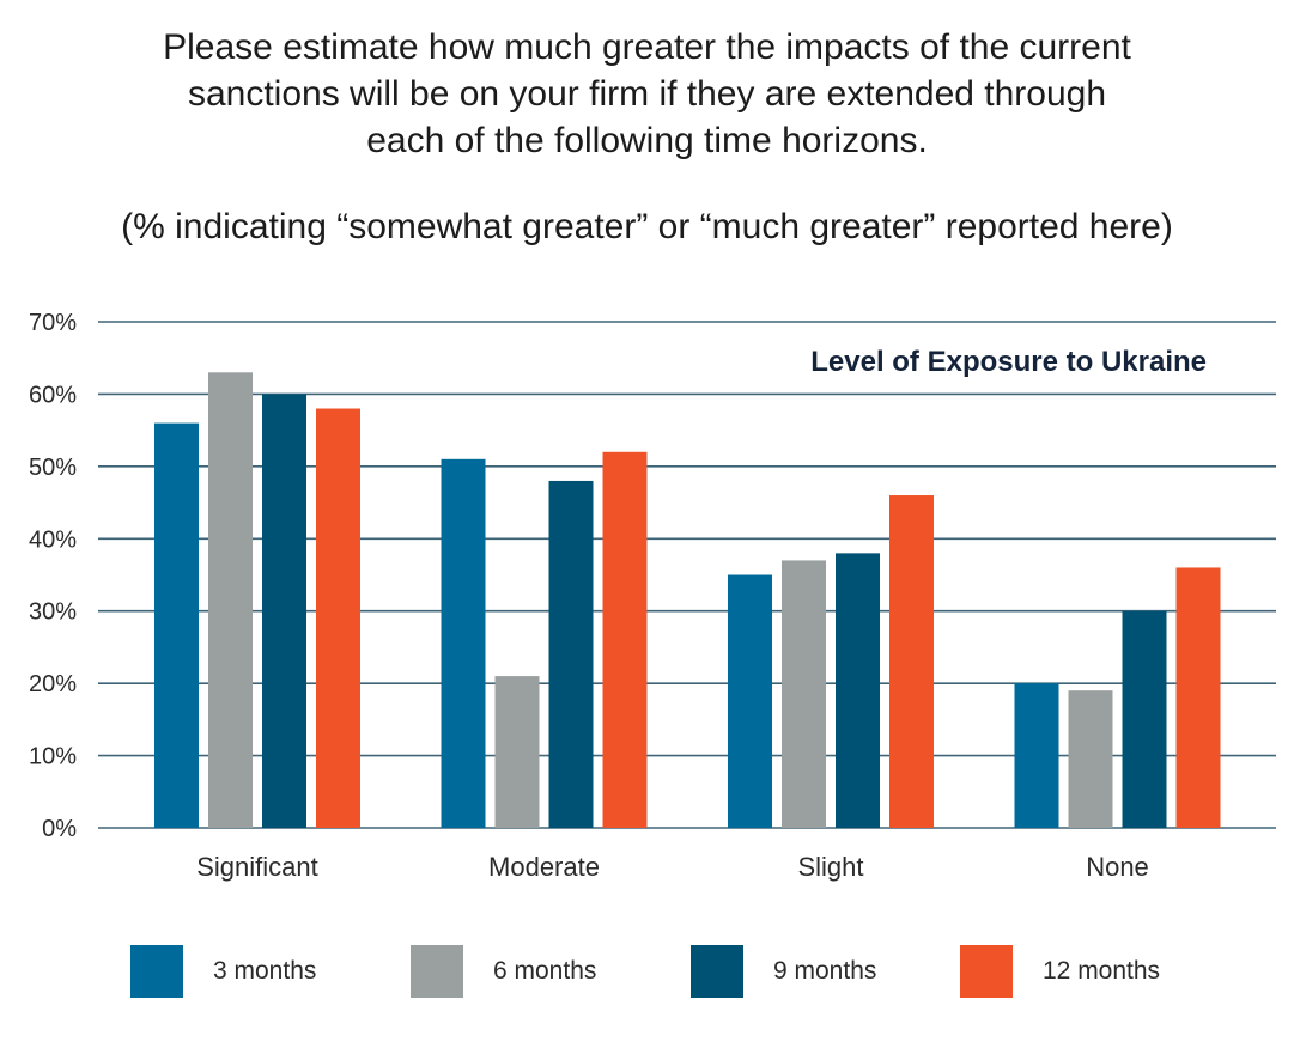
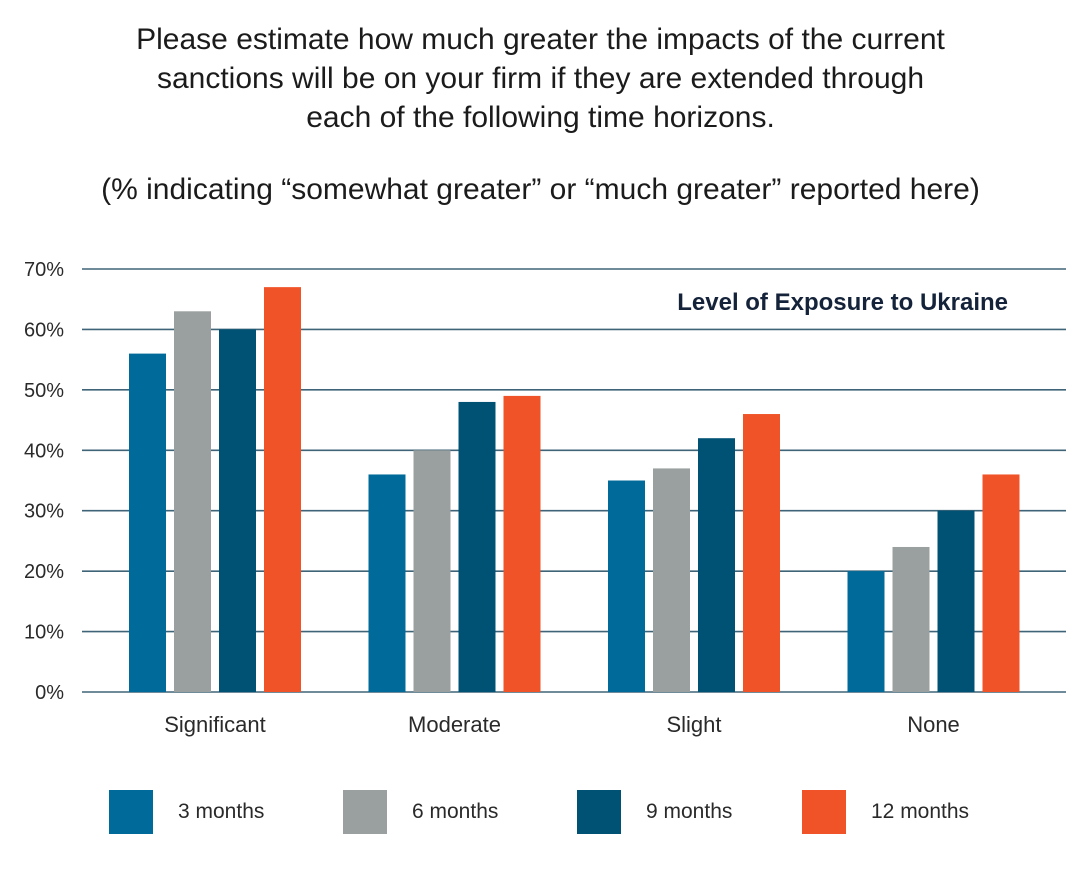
12 months/Significant: 58% -> 67%
3 months/Moderate: 51% -> 36%
6 months/Moderate: 21% -> 40%
12 months/Moderate: 52% -> 49%
9 months/Slight: 38% -> 42%
6 months/None: 19% -> 24%
